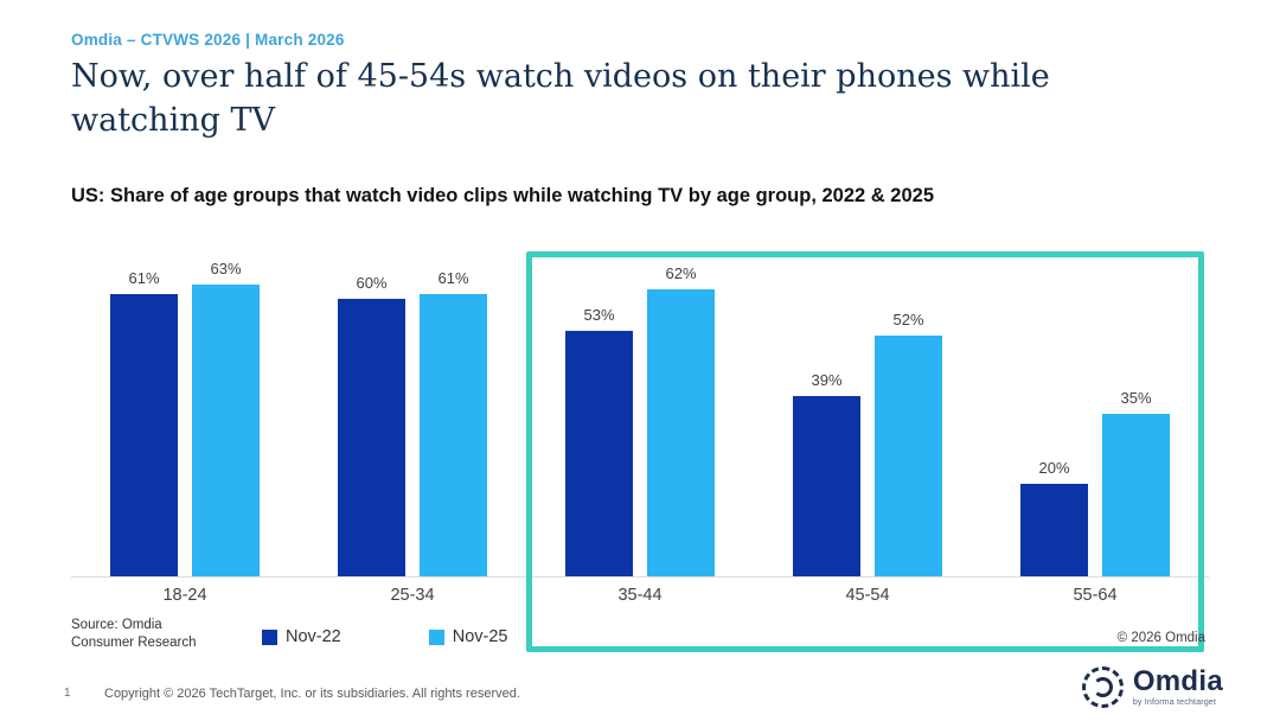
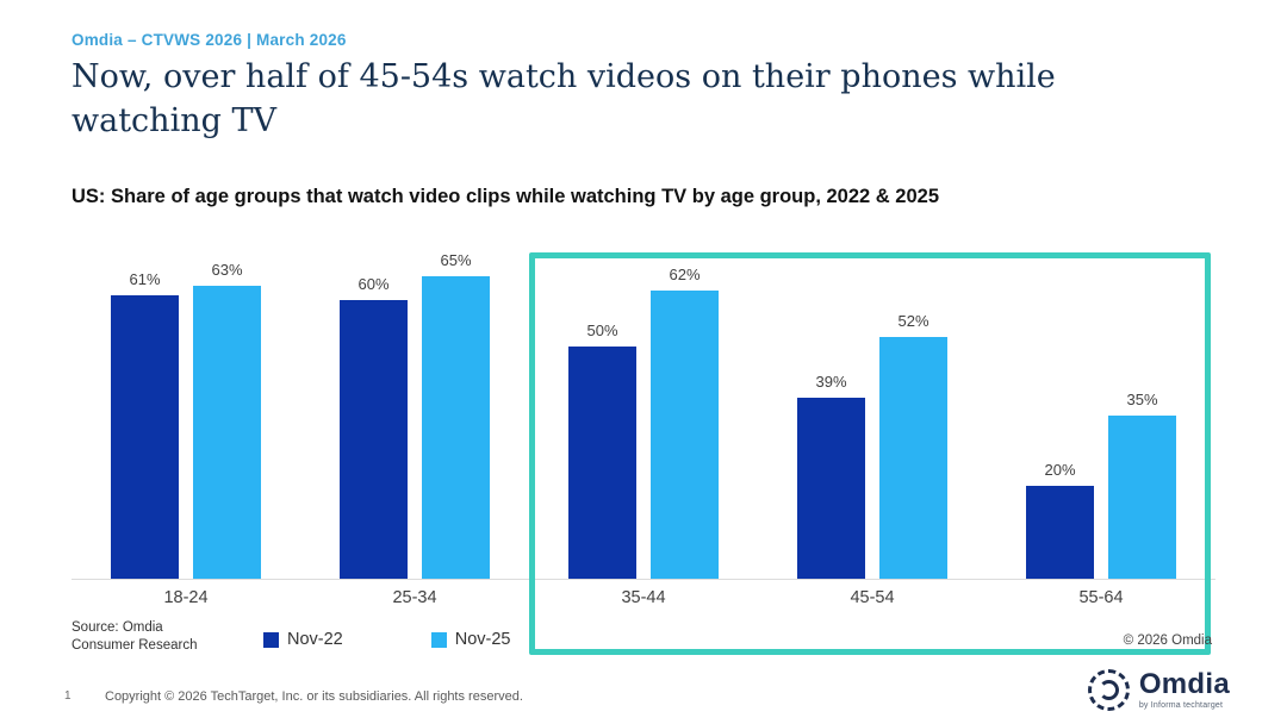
Nov-25/25-34: 61% -> 65%
Nov-22/35-44: 53% -> 50%
